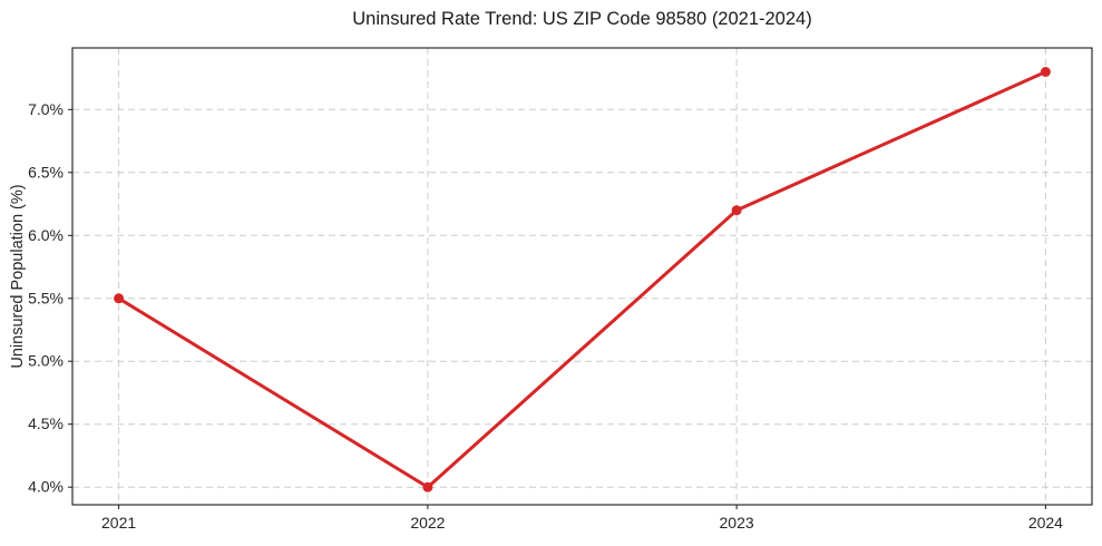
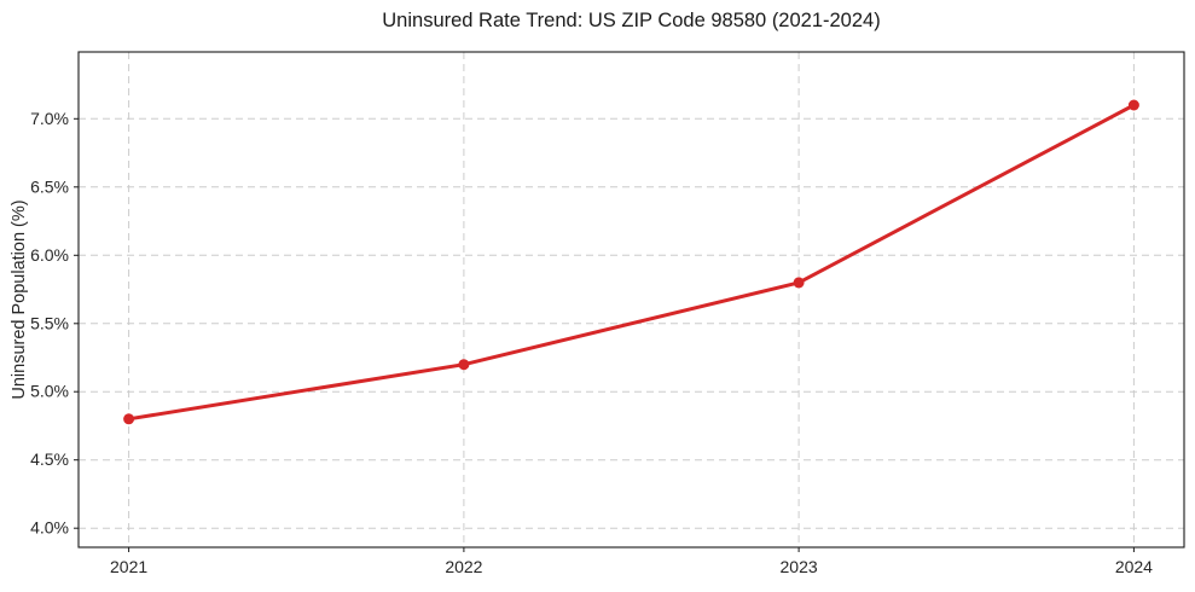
2021: 5.5% -> 4.8%
2022: 4.0% -> 5.2%
2023: 6.2% -> 5.8%
2024: 7.3% -> 7.1%
